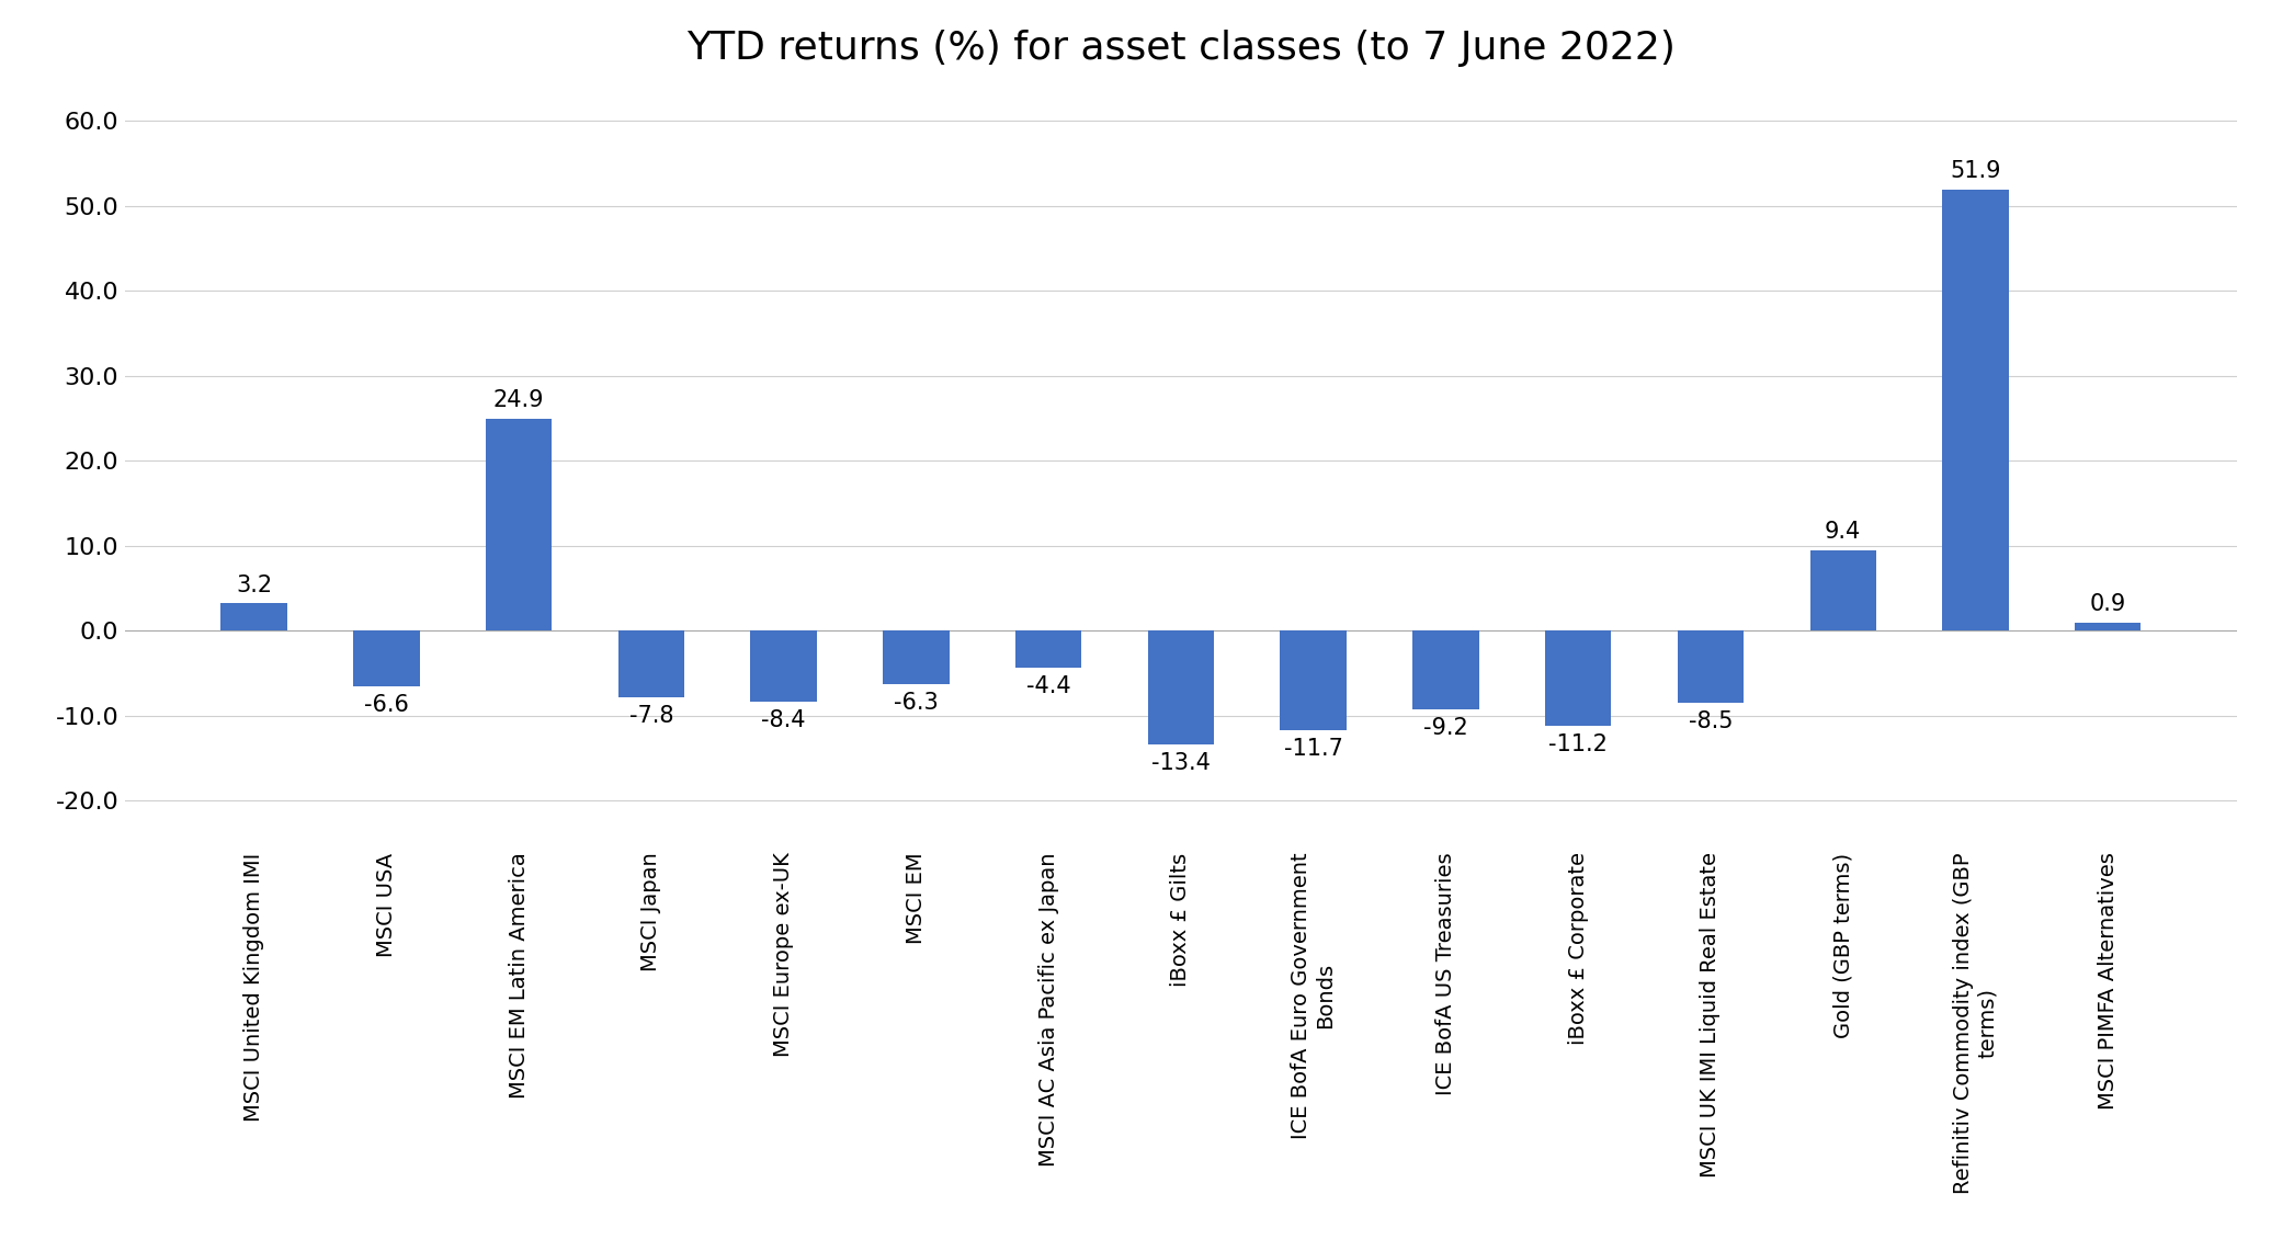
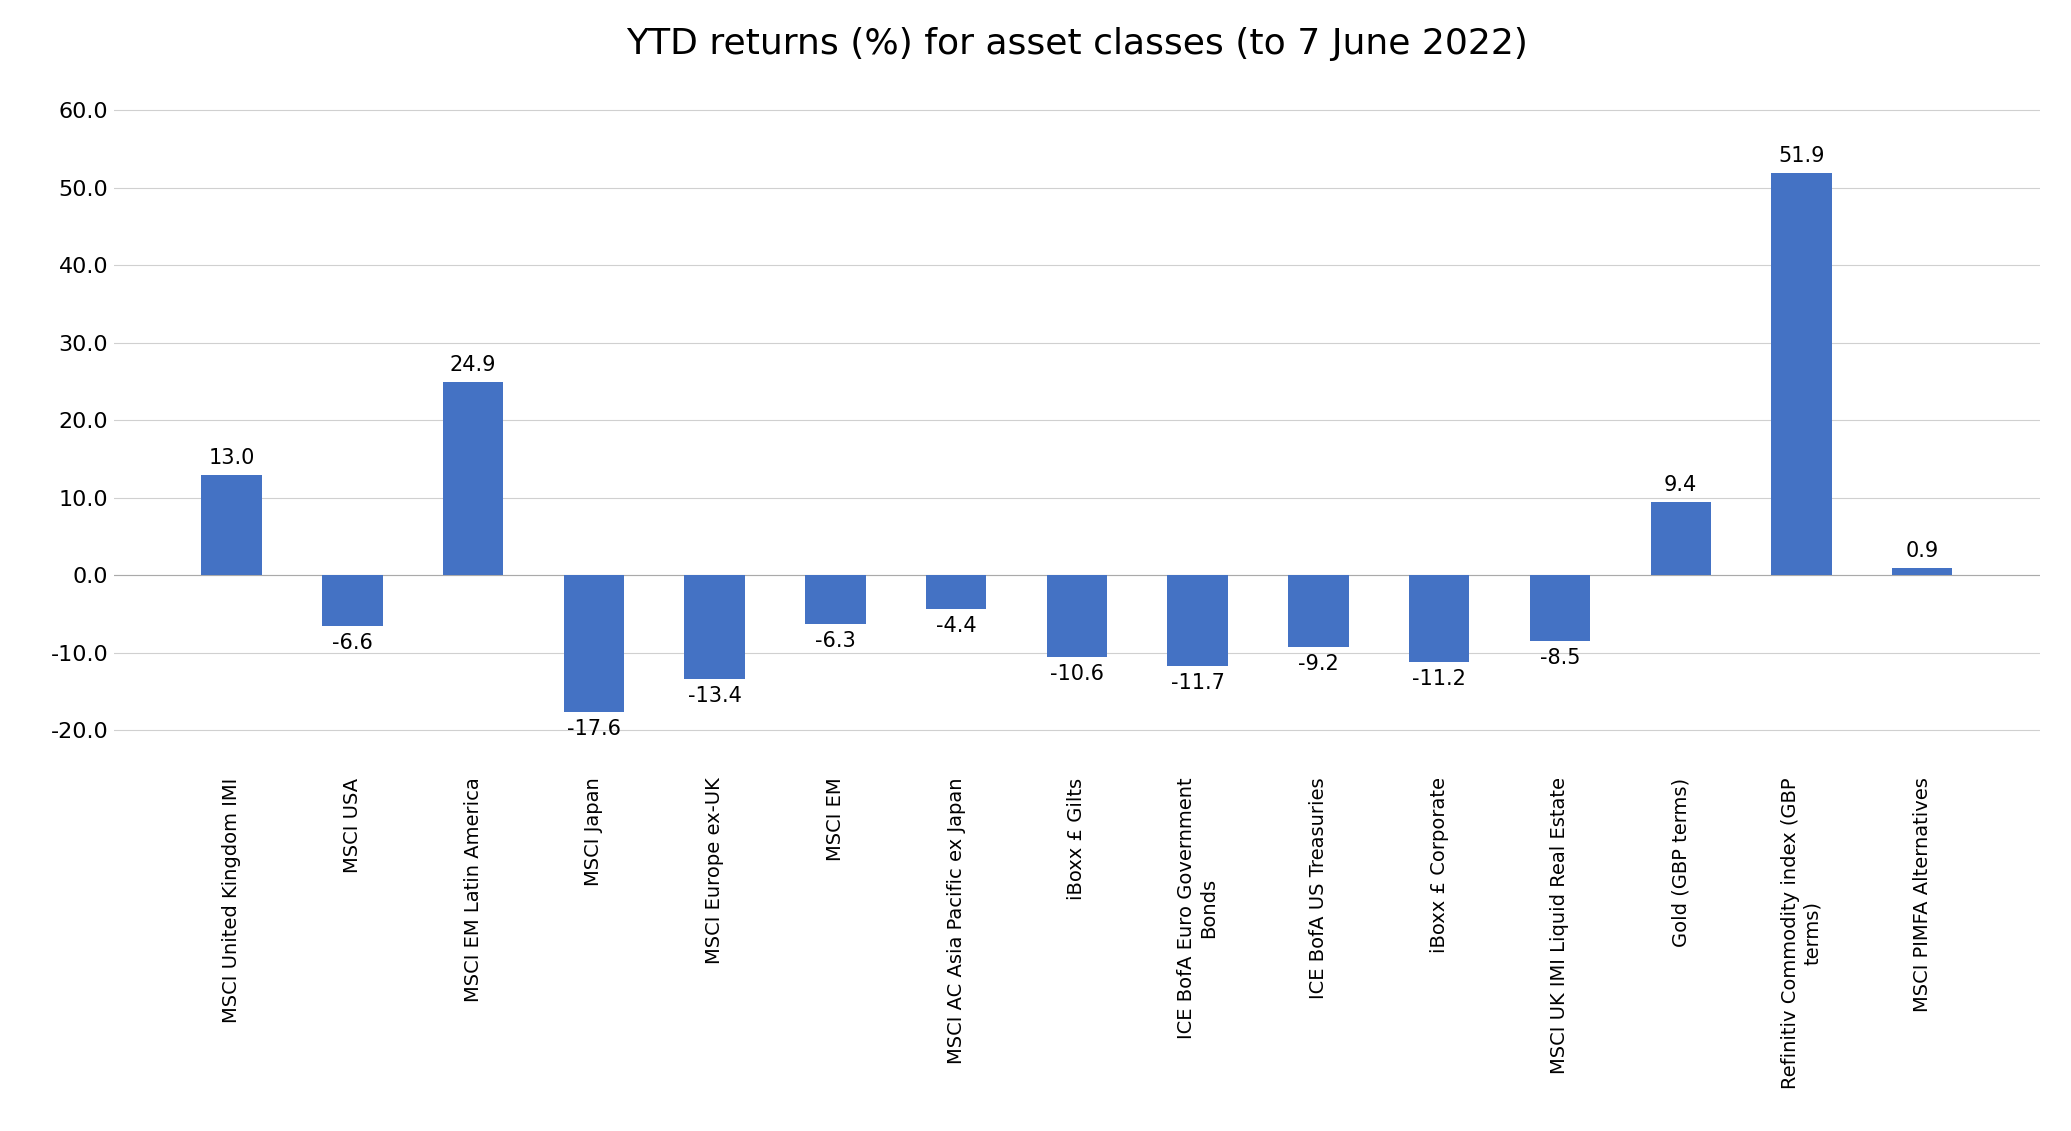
MSCI United Kingdom IMI: 3.2 -> 13.0
MSCI Japan: -7.8 -> -17.6
MSCI Europe ex-UK: -8.4 -> -13.4
iBoxx £ Gilts: -13.4 -> -10.6
